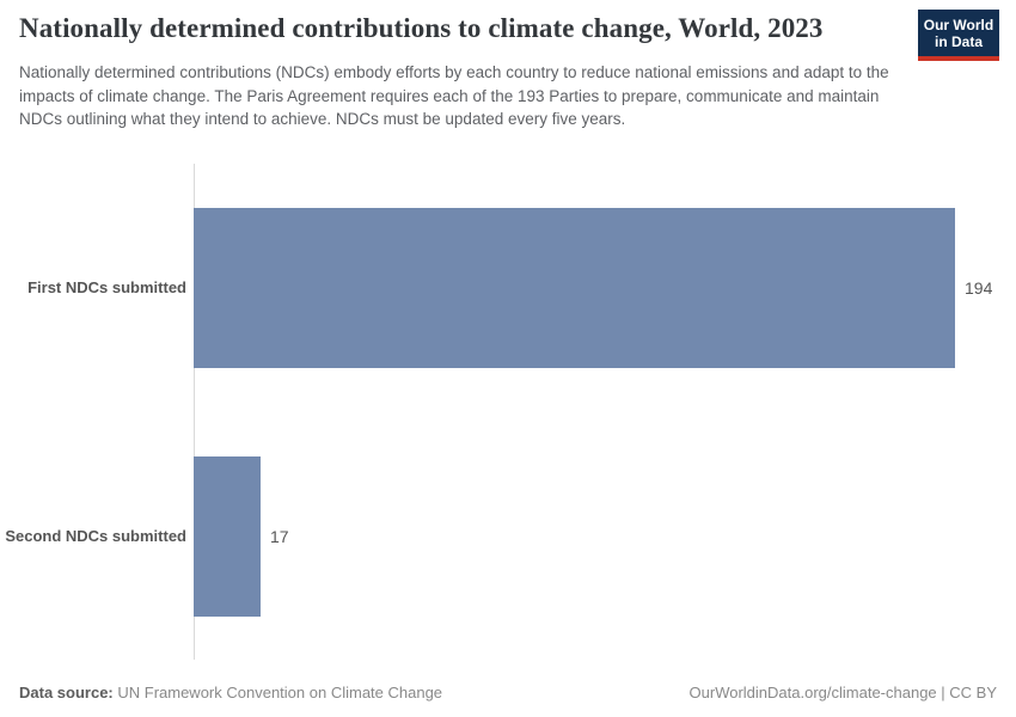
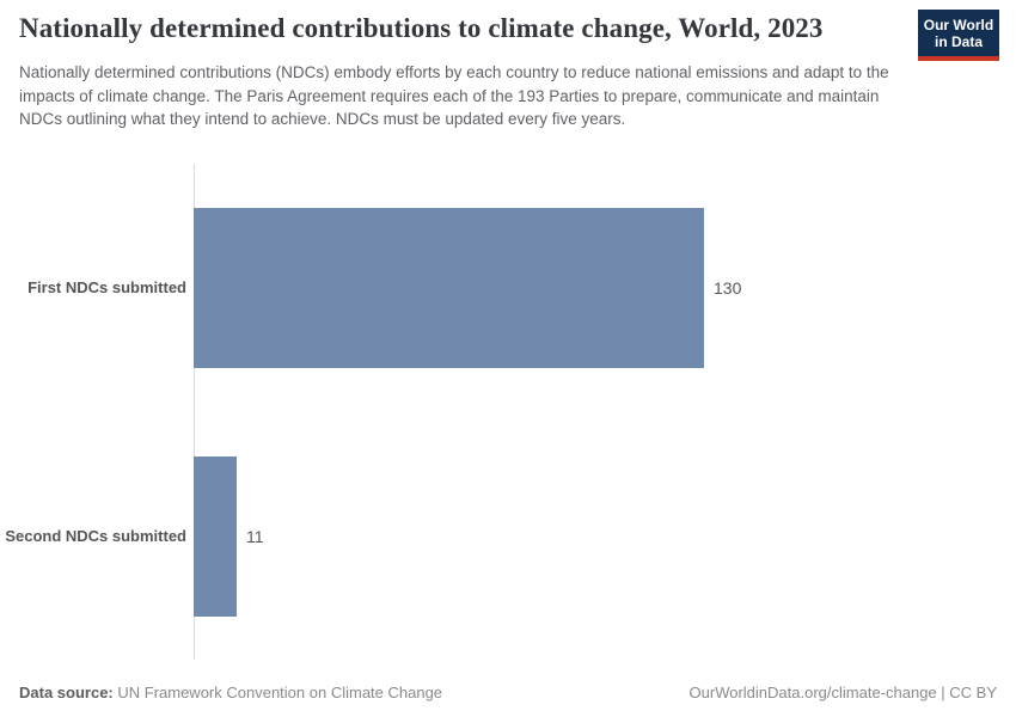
First NDCs submitted: 194 -> 130
Second NDCs submitted: 17 -> 11
